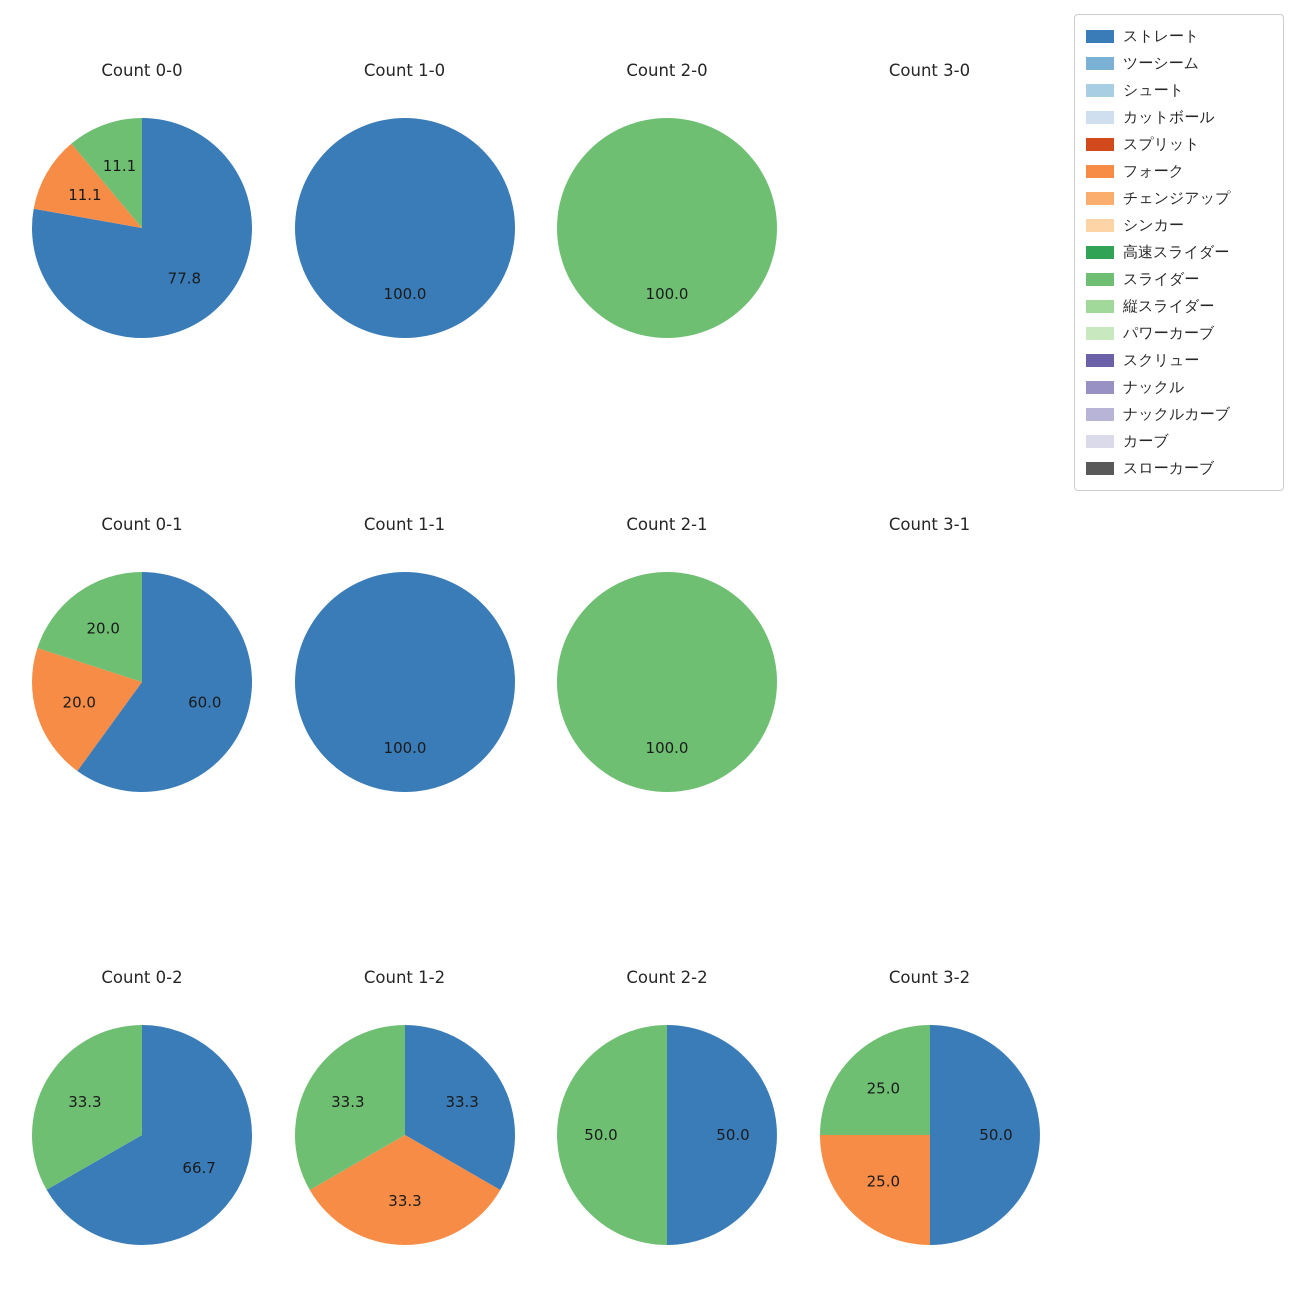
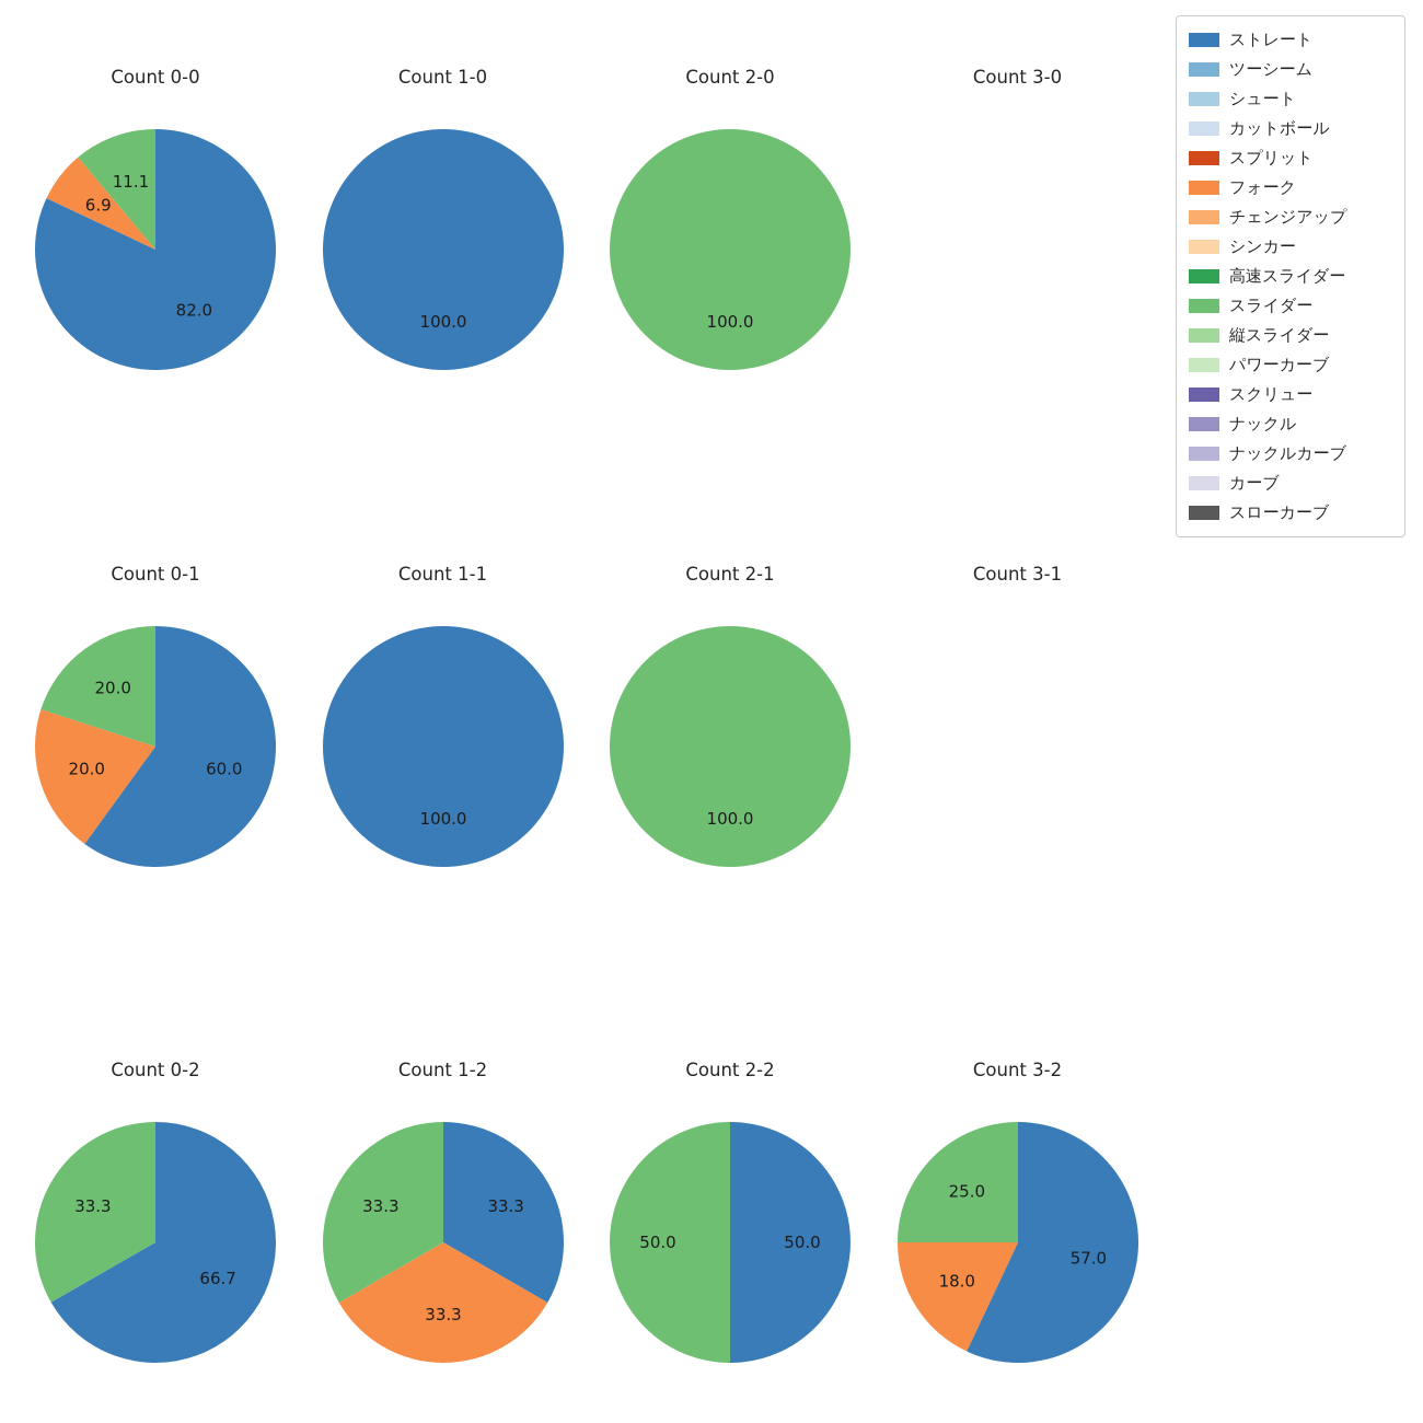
Count 0-0/ストレート: 77.8 -> 82.0
Count 0-0/フォーク: 11.1 -> 6.9
Count 3-2/ストレート: 50.0 -> 57.0
Count 3-2/フォーク: 25.0 -> 18.0
